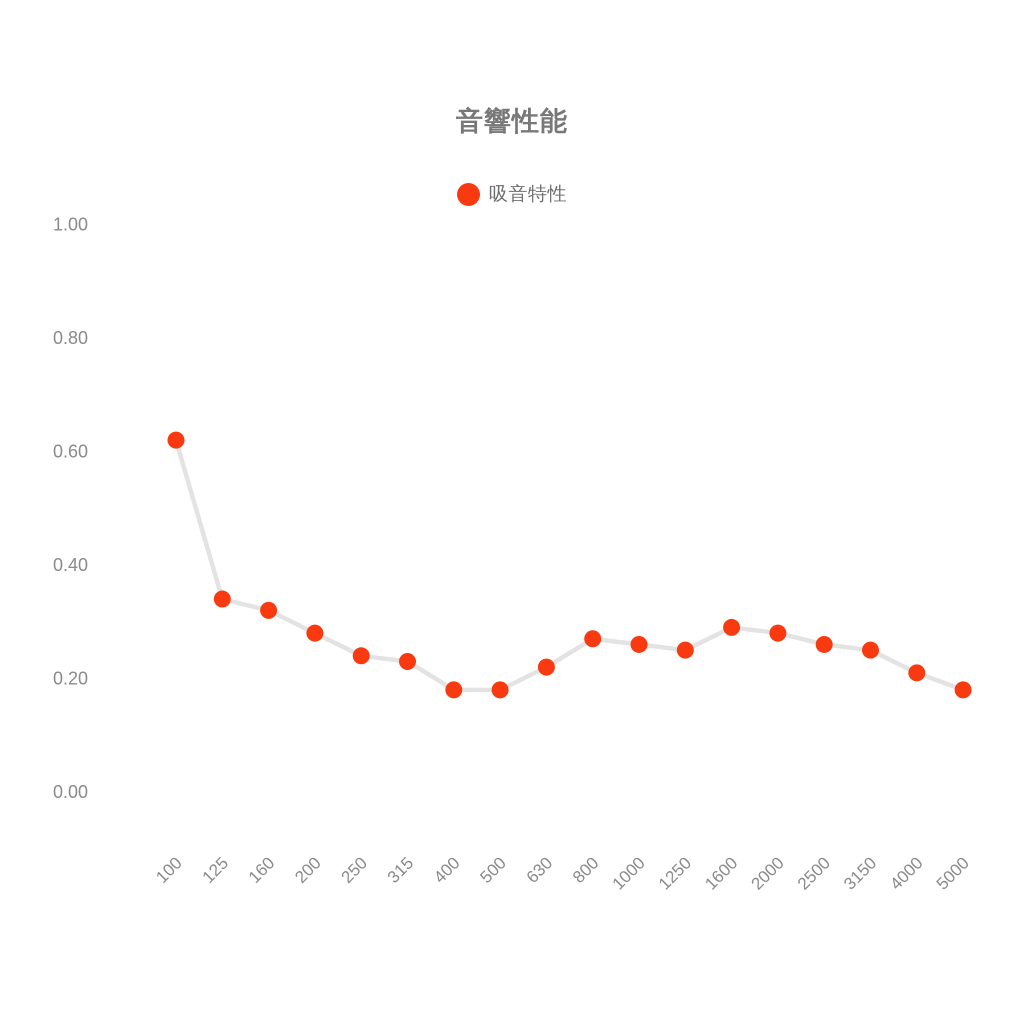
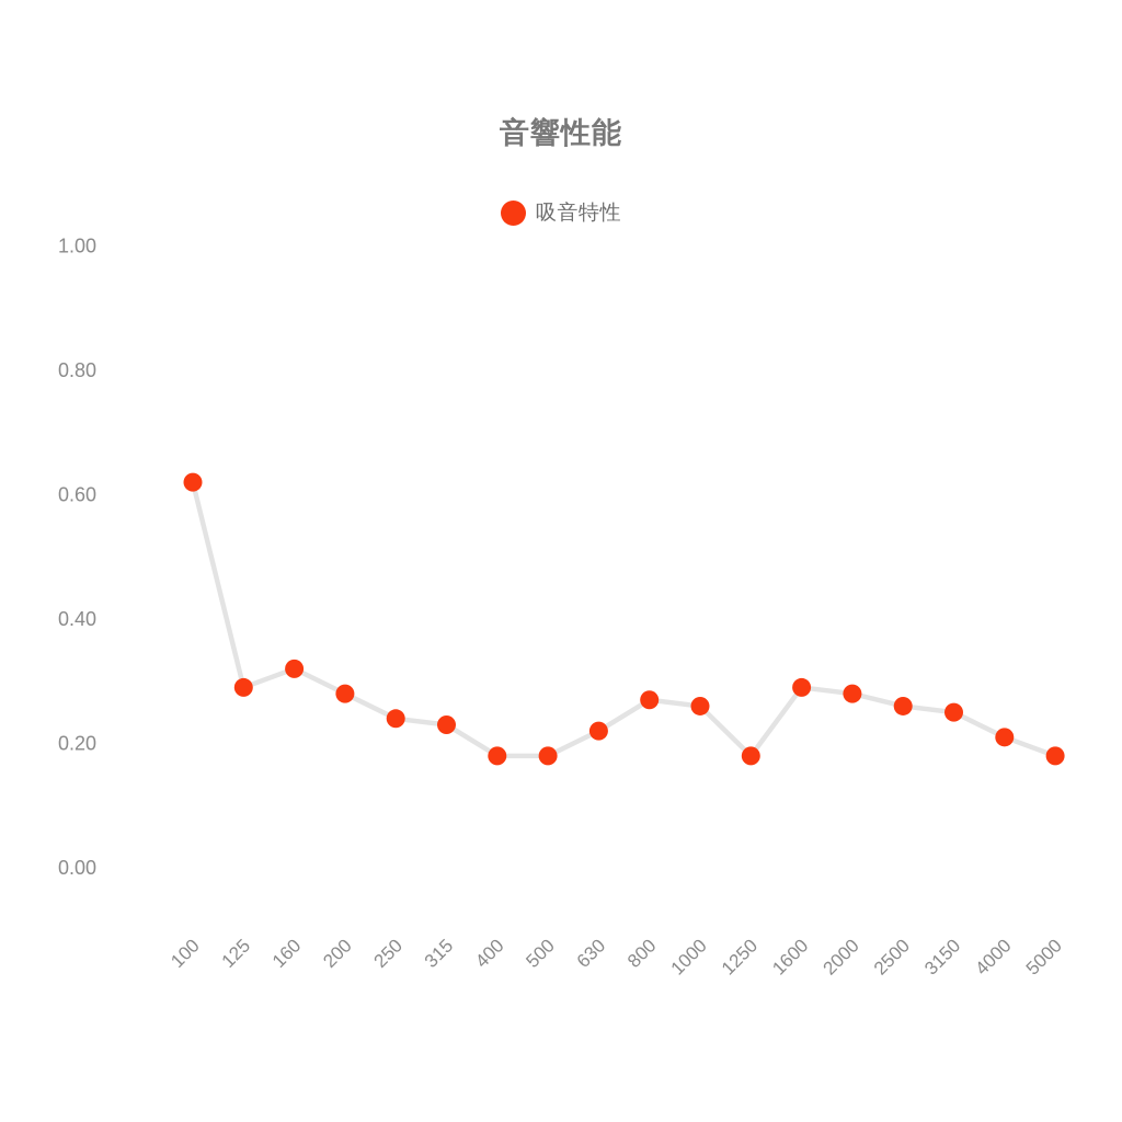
125: 0.34 -> 0.29
1250: 0.25 -> 0.18
